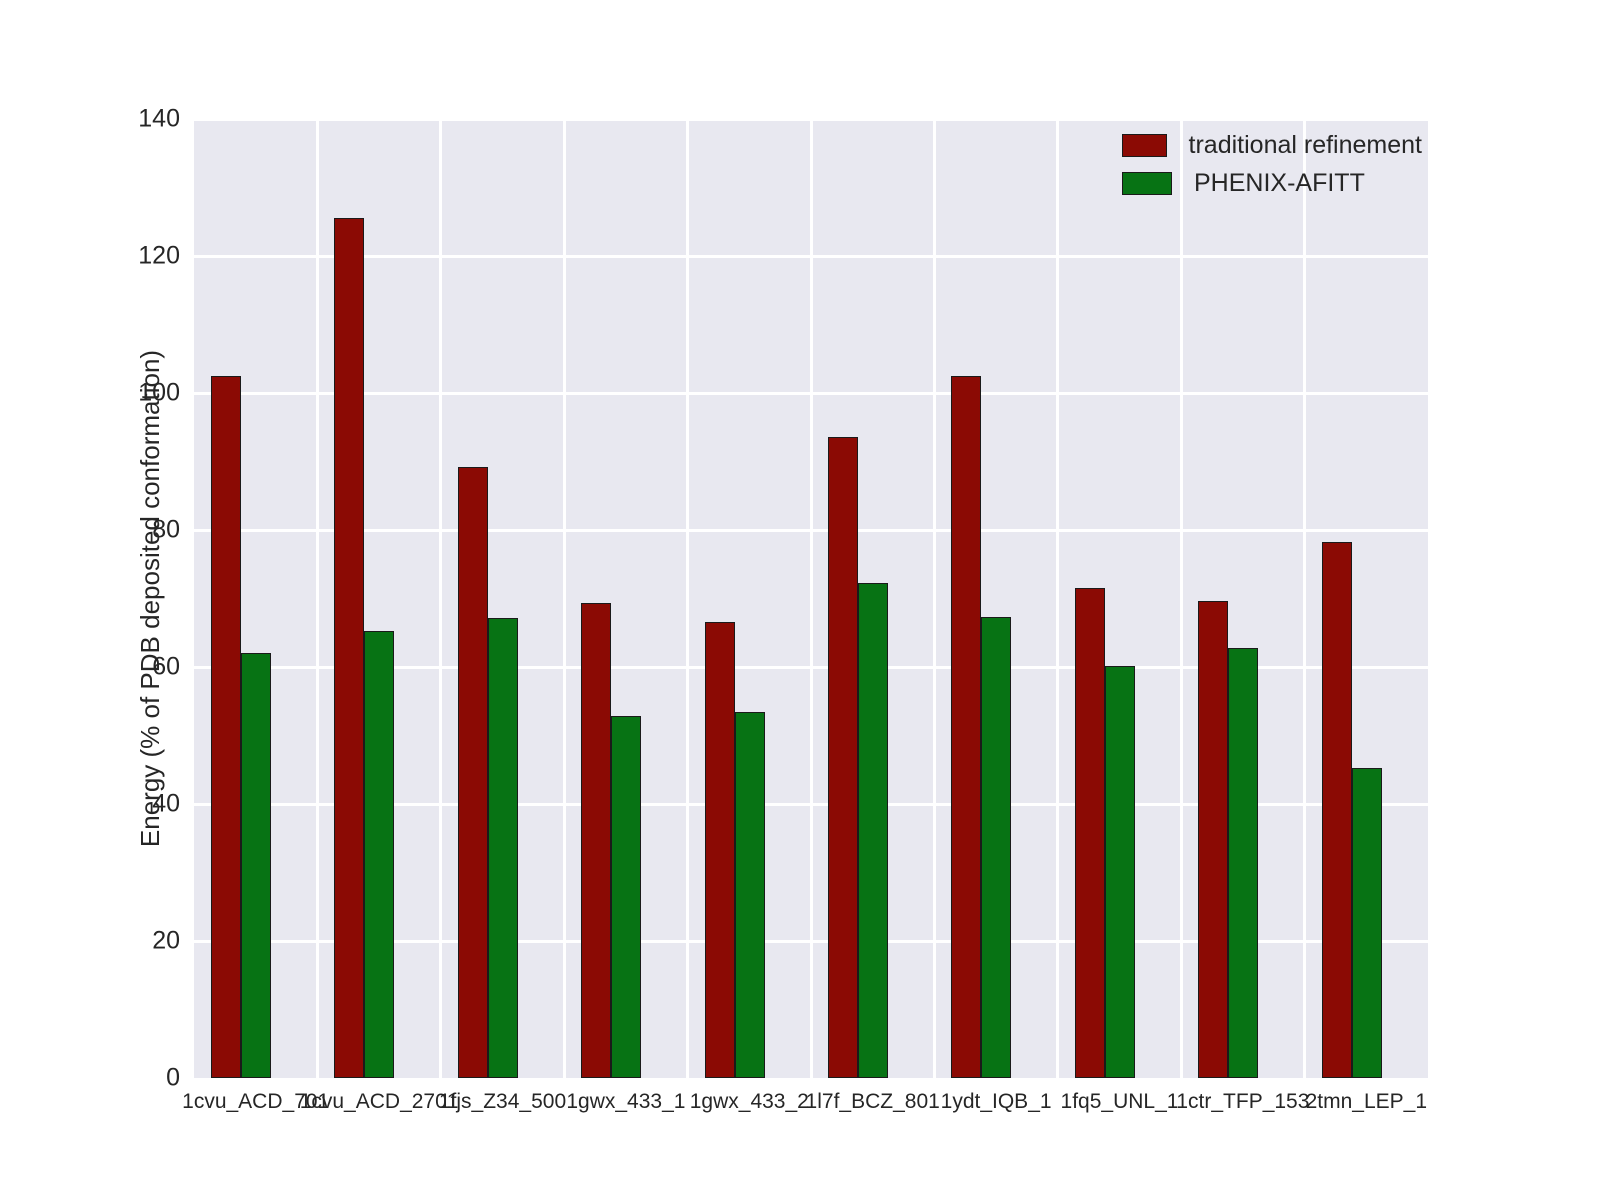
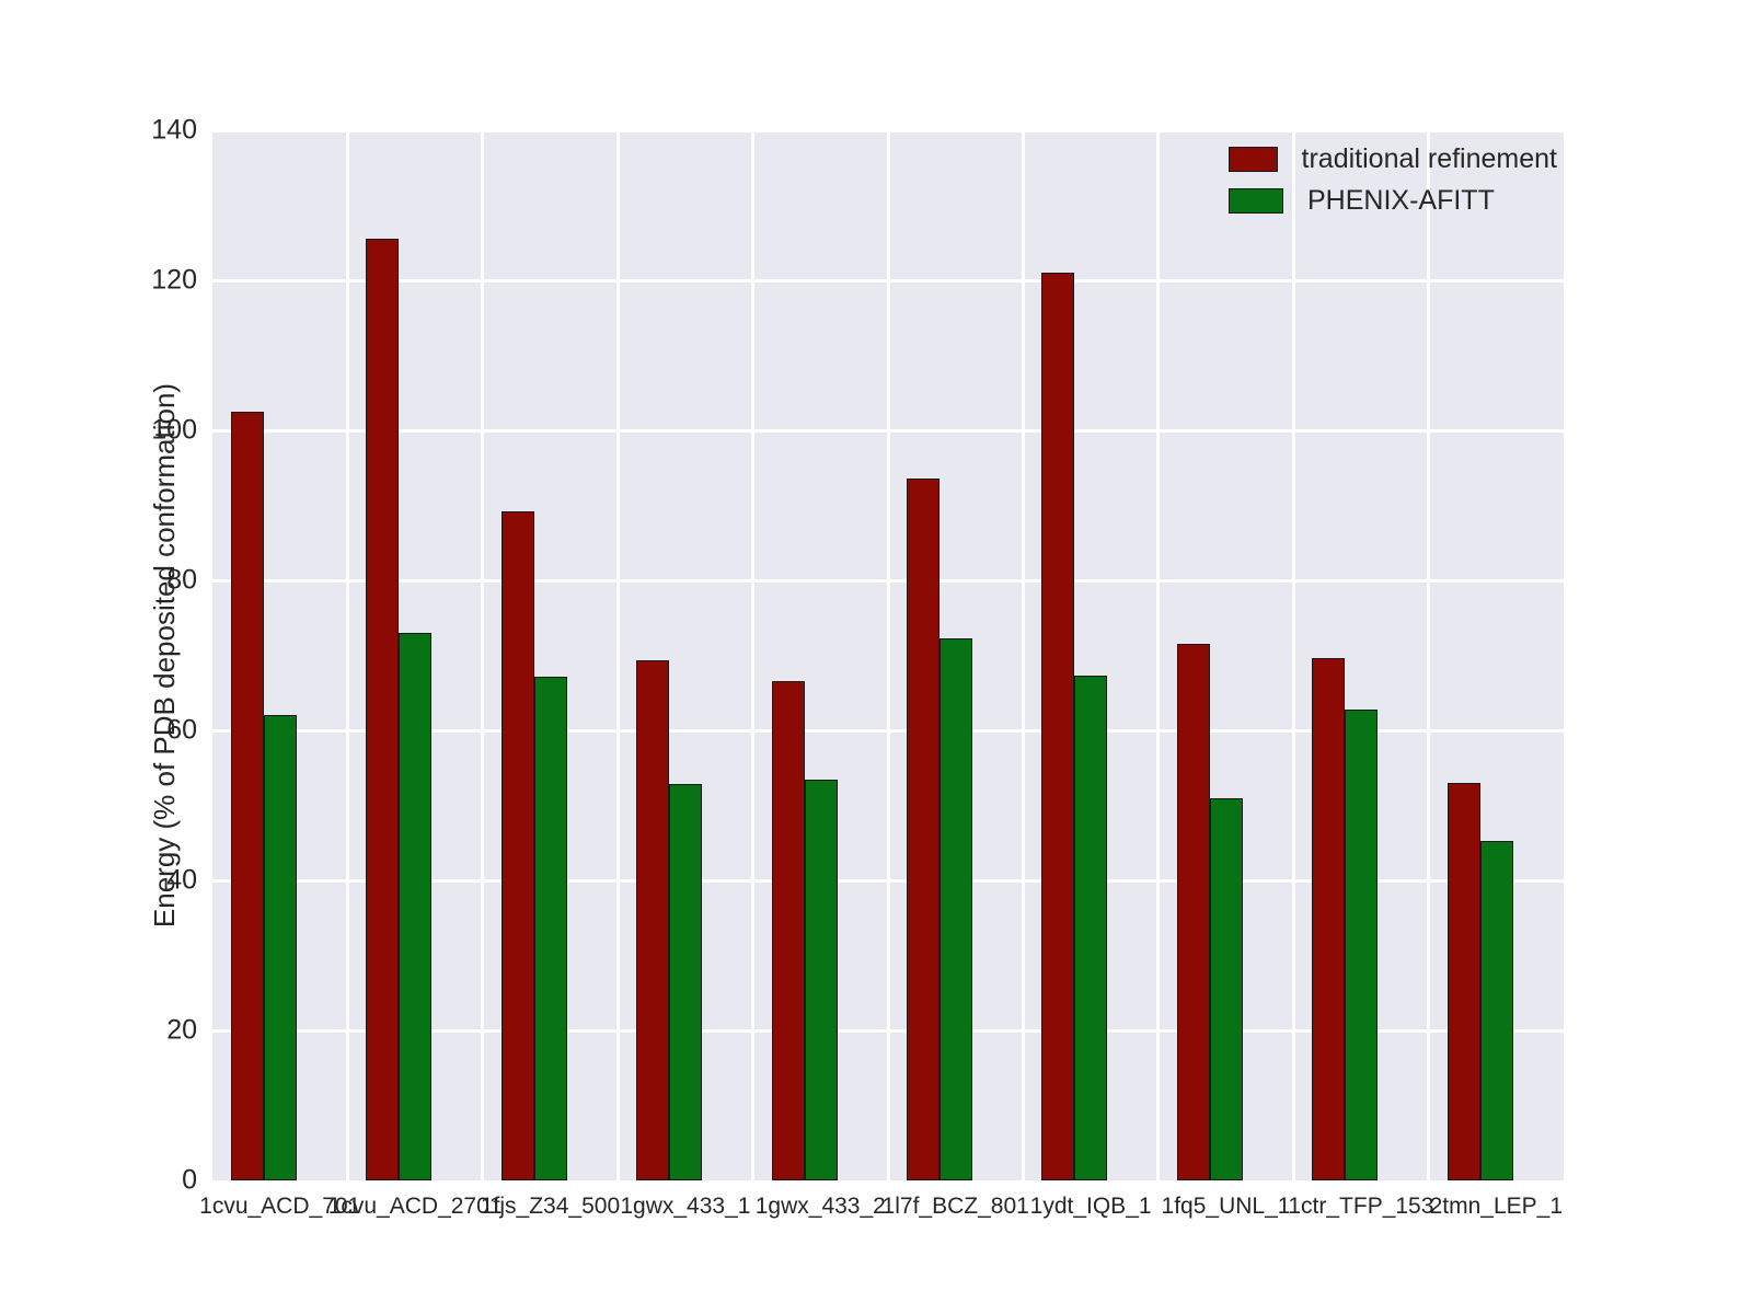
PHENIX-AFITT/1cvu_ACD_2701: 65 -> 73
traditional refinement/1ydt_IQB_1: 102 -> 121
PHENIX-AFITT/1fq5_UNL_1: 60 -> 51
traditional refinement/2tmn_LEP_1: 78 -> 53
